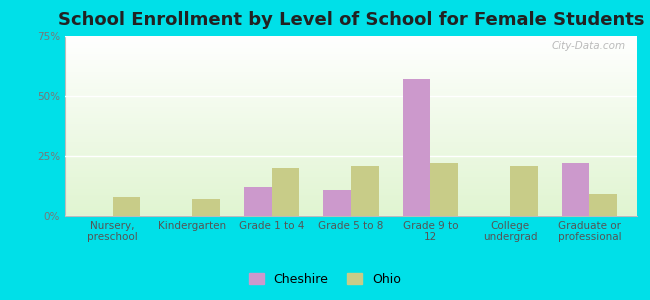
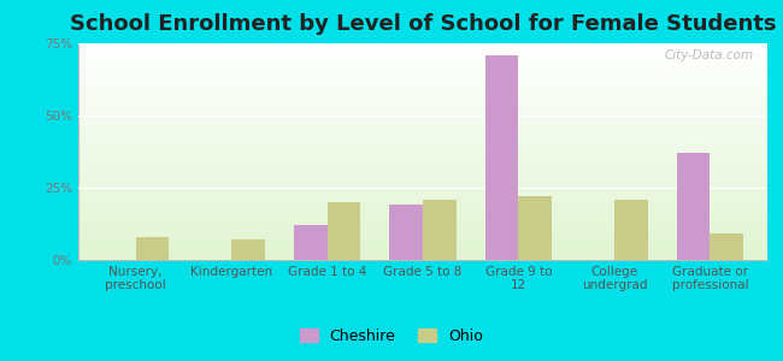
Cheshire/Grade 5 to 8: 11% -> 19%
Cheshire/Grade 9 to 12: 57% -> 71%
Cheshire/Graduate or professional: 22% -> 37%
